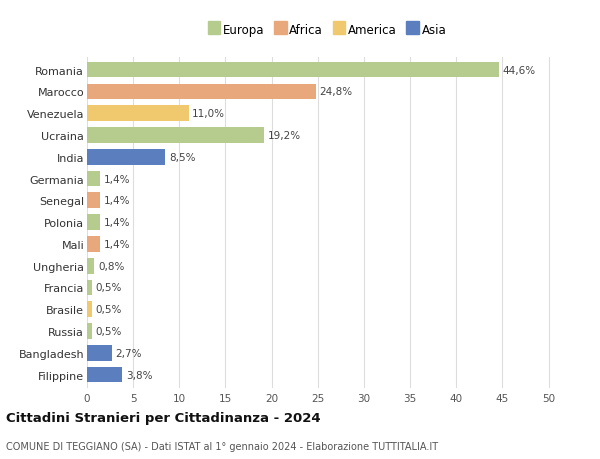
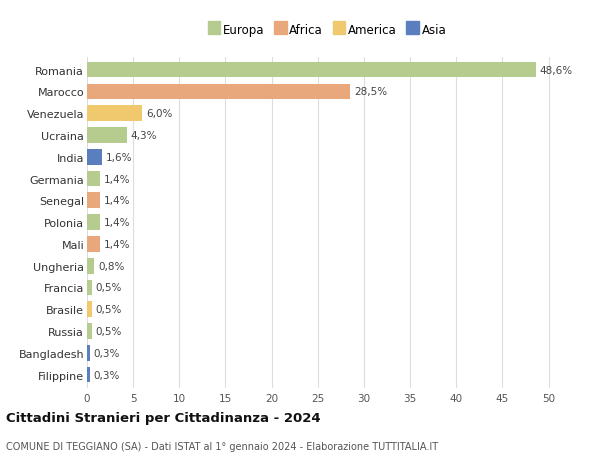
Romania: 44,6% -> 48,6%
Marocco: 24,8% -> 28,5%
Venezuela: 11,0% -> 6,0%
Ucraina: 19,2% -> 4,3%
India: 8,5% -> 1,6%
Bangladesh: 2,7% -> 0,3%
Filippine: 3,8% -> 0,3%
